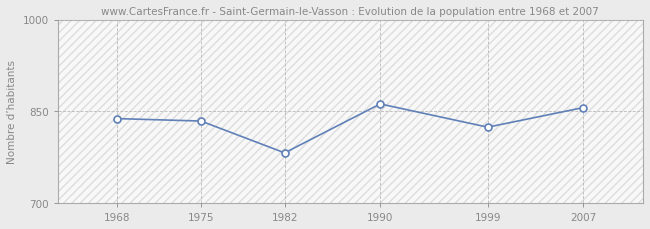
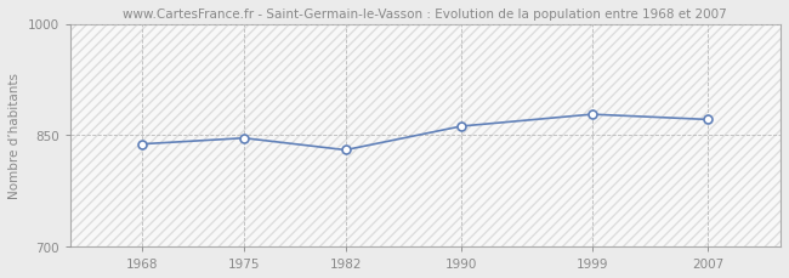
1975: 834 -> 846
1982: 782 -> 830
1999: 824 -> 878
2007: 856 -> 871
